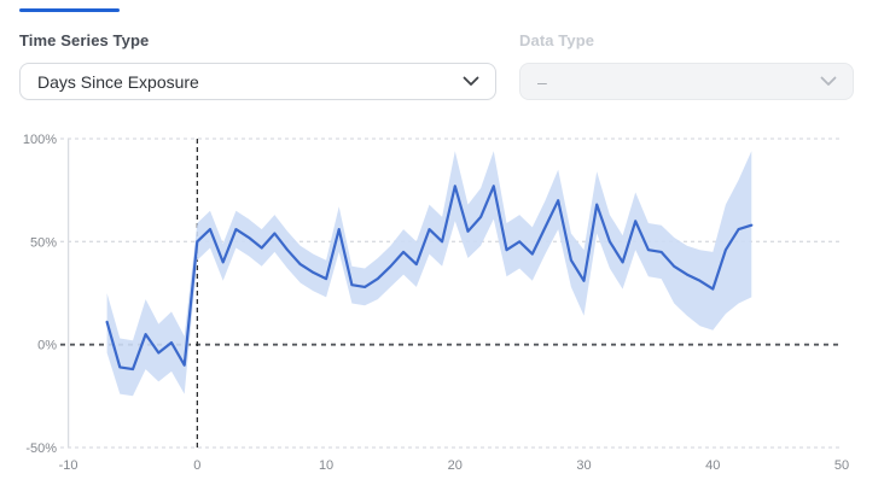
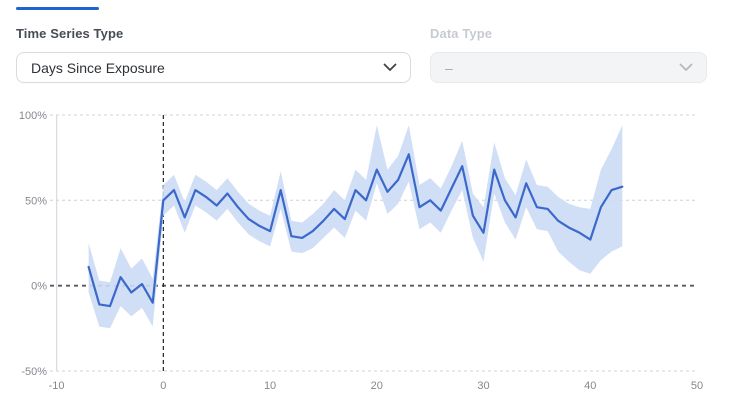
20: 77% -> 68%
